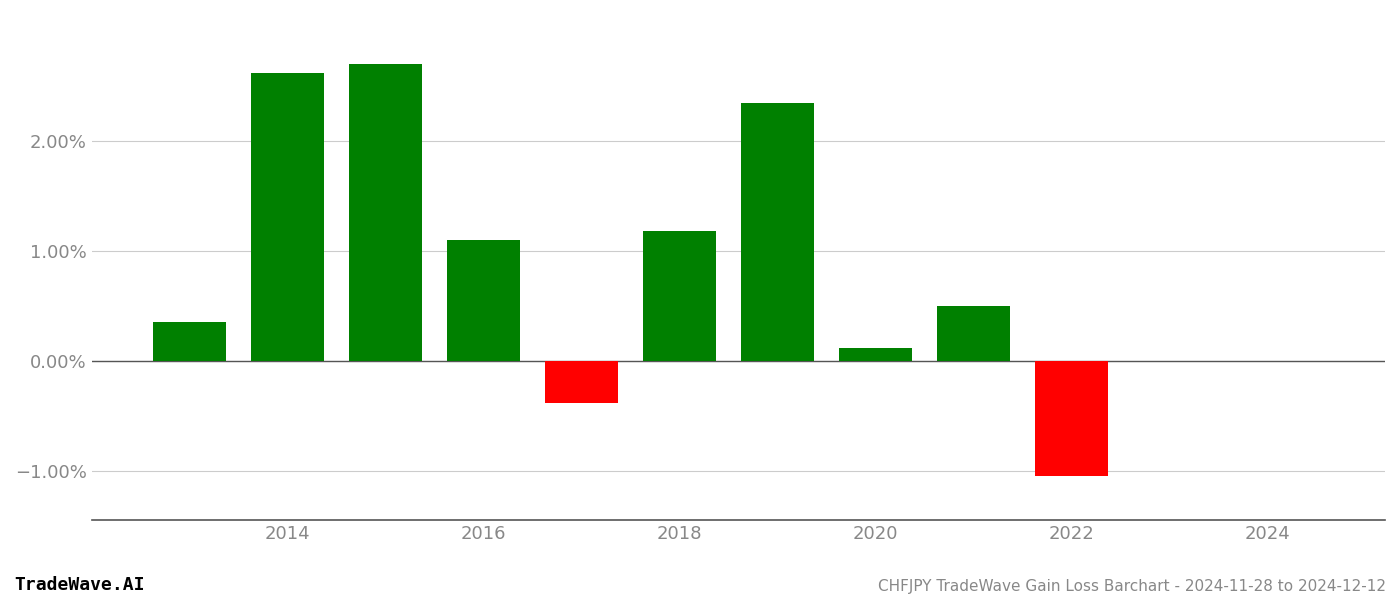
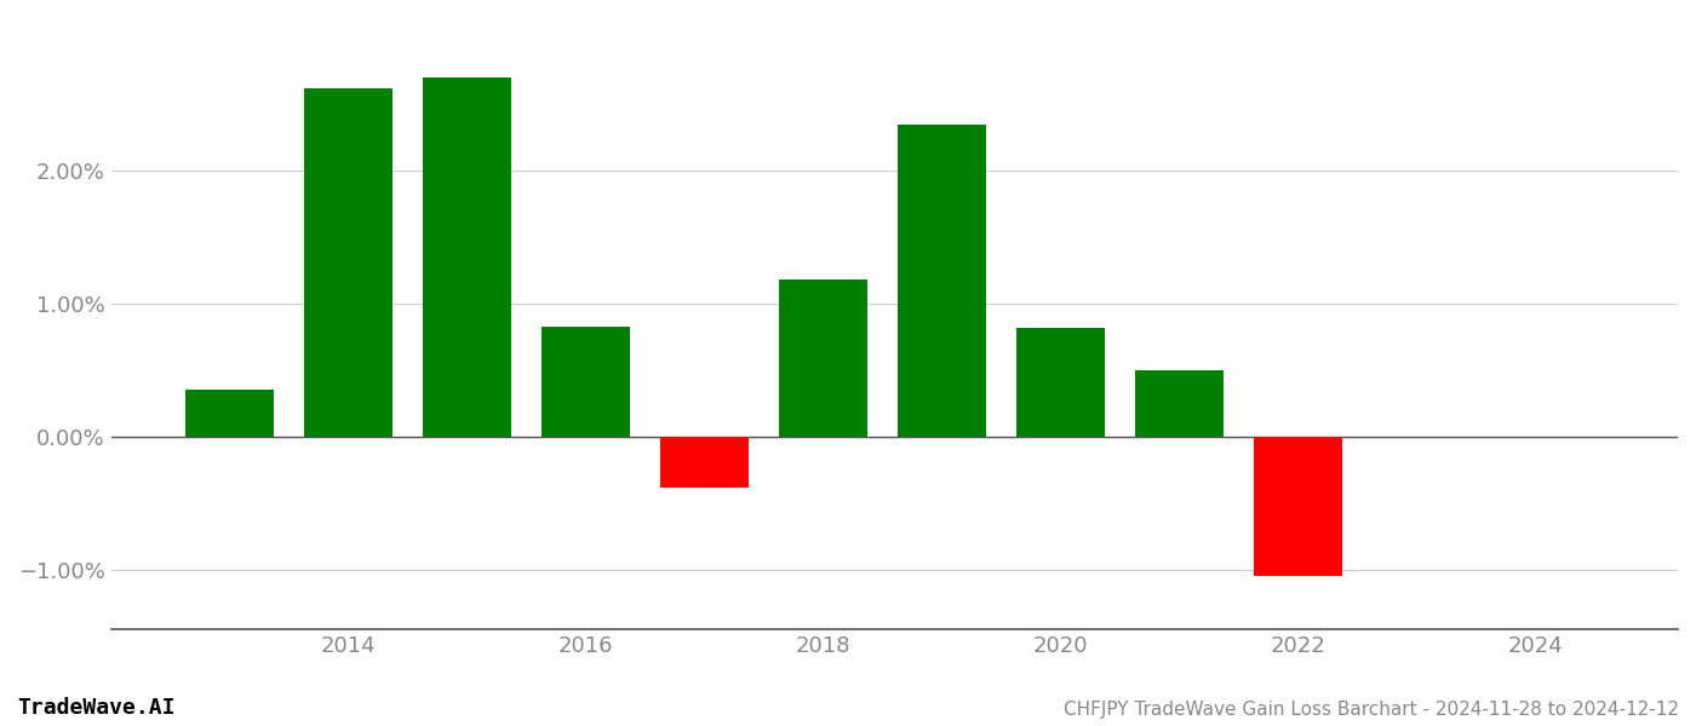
2016: 1.10% -> 0.83%
2020: 0.12% -> 0.82%
